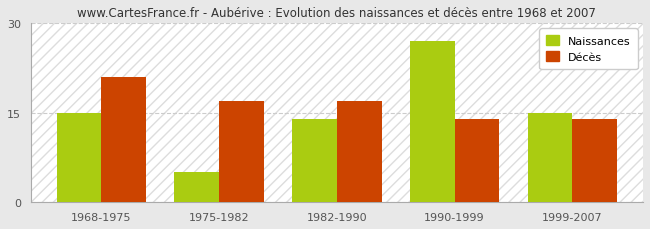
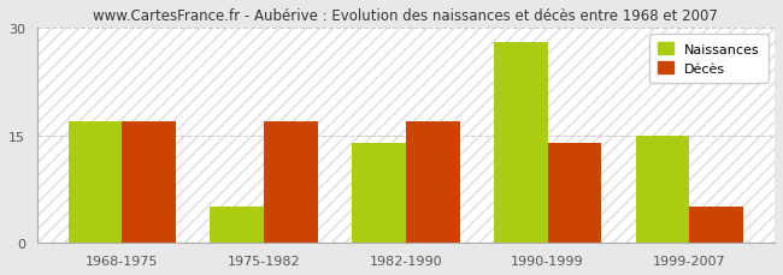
Naissances/1968-1975: 15 -> 17
Décès/1968-1975: 21 -> 17
Naissances/1990-1999: 27 -> 28
Décès/1999-2007: 14 -> 5
